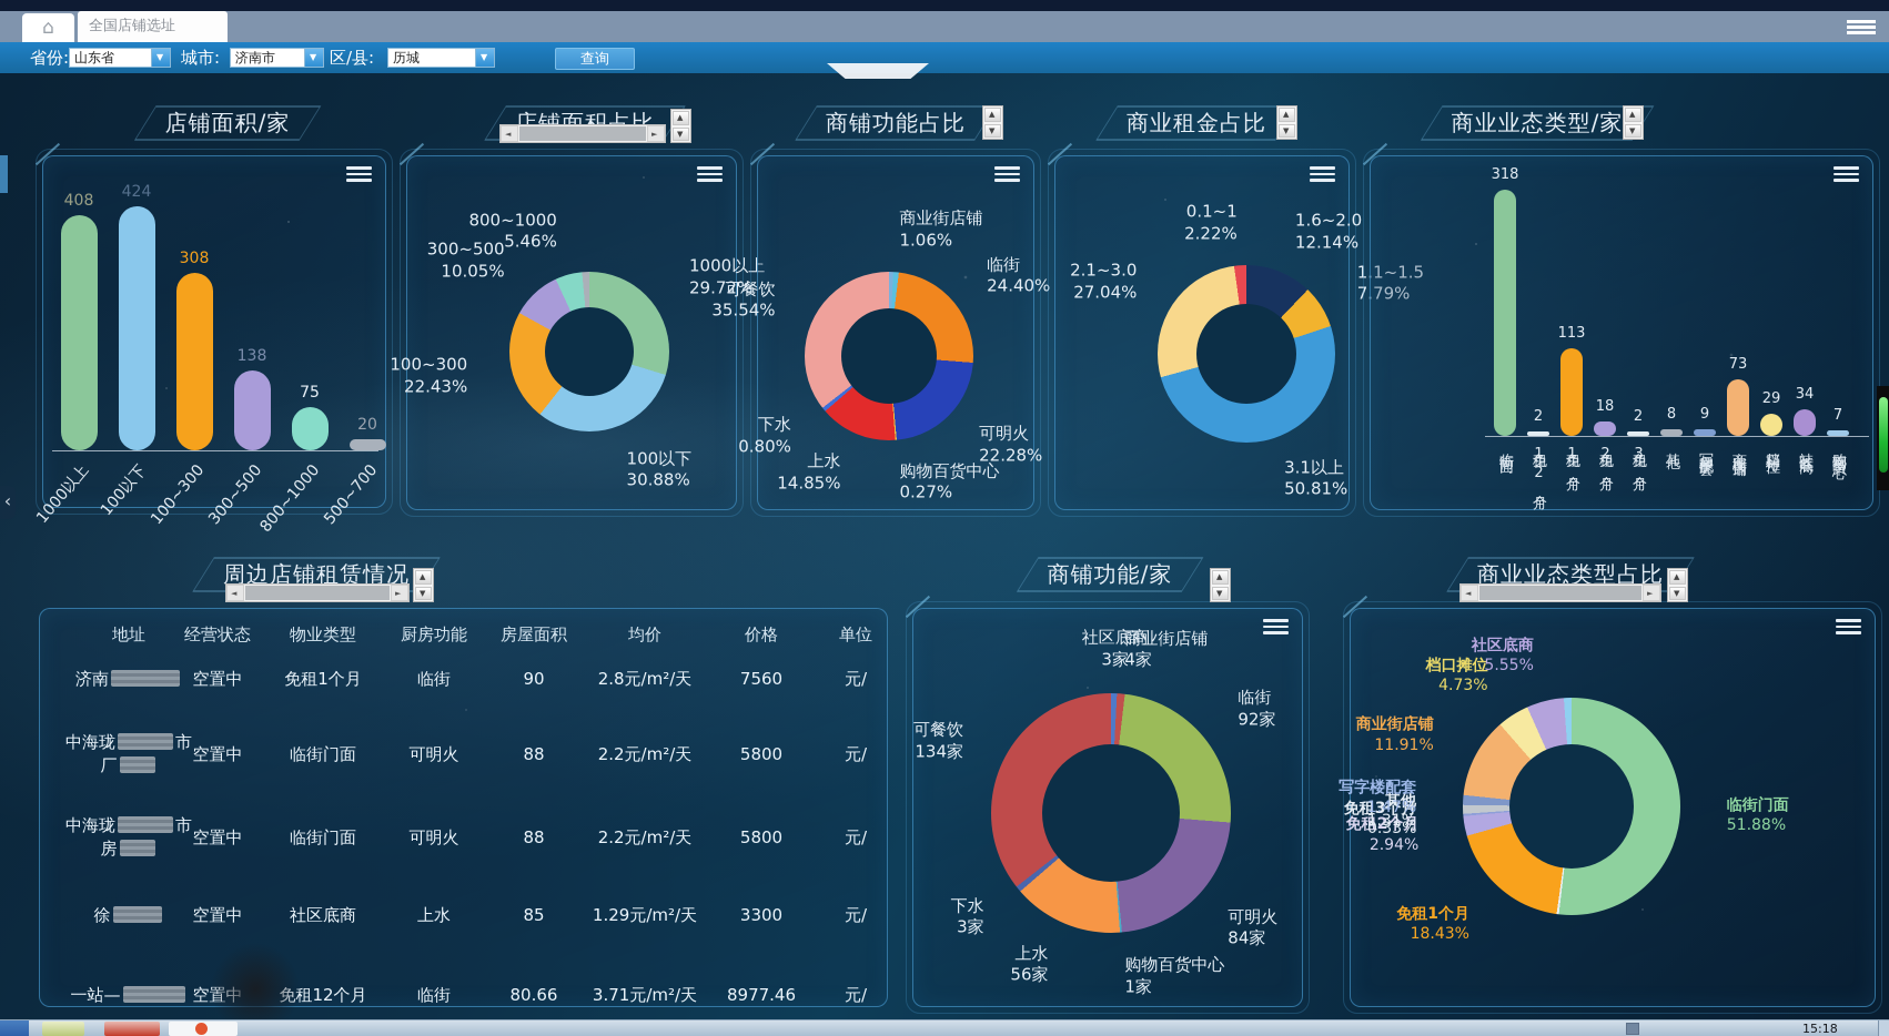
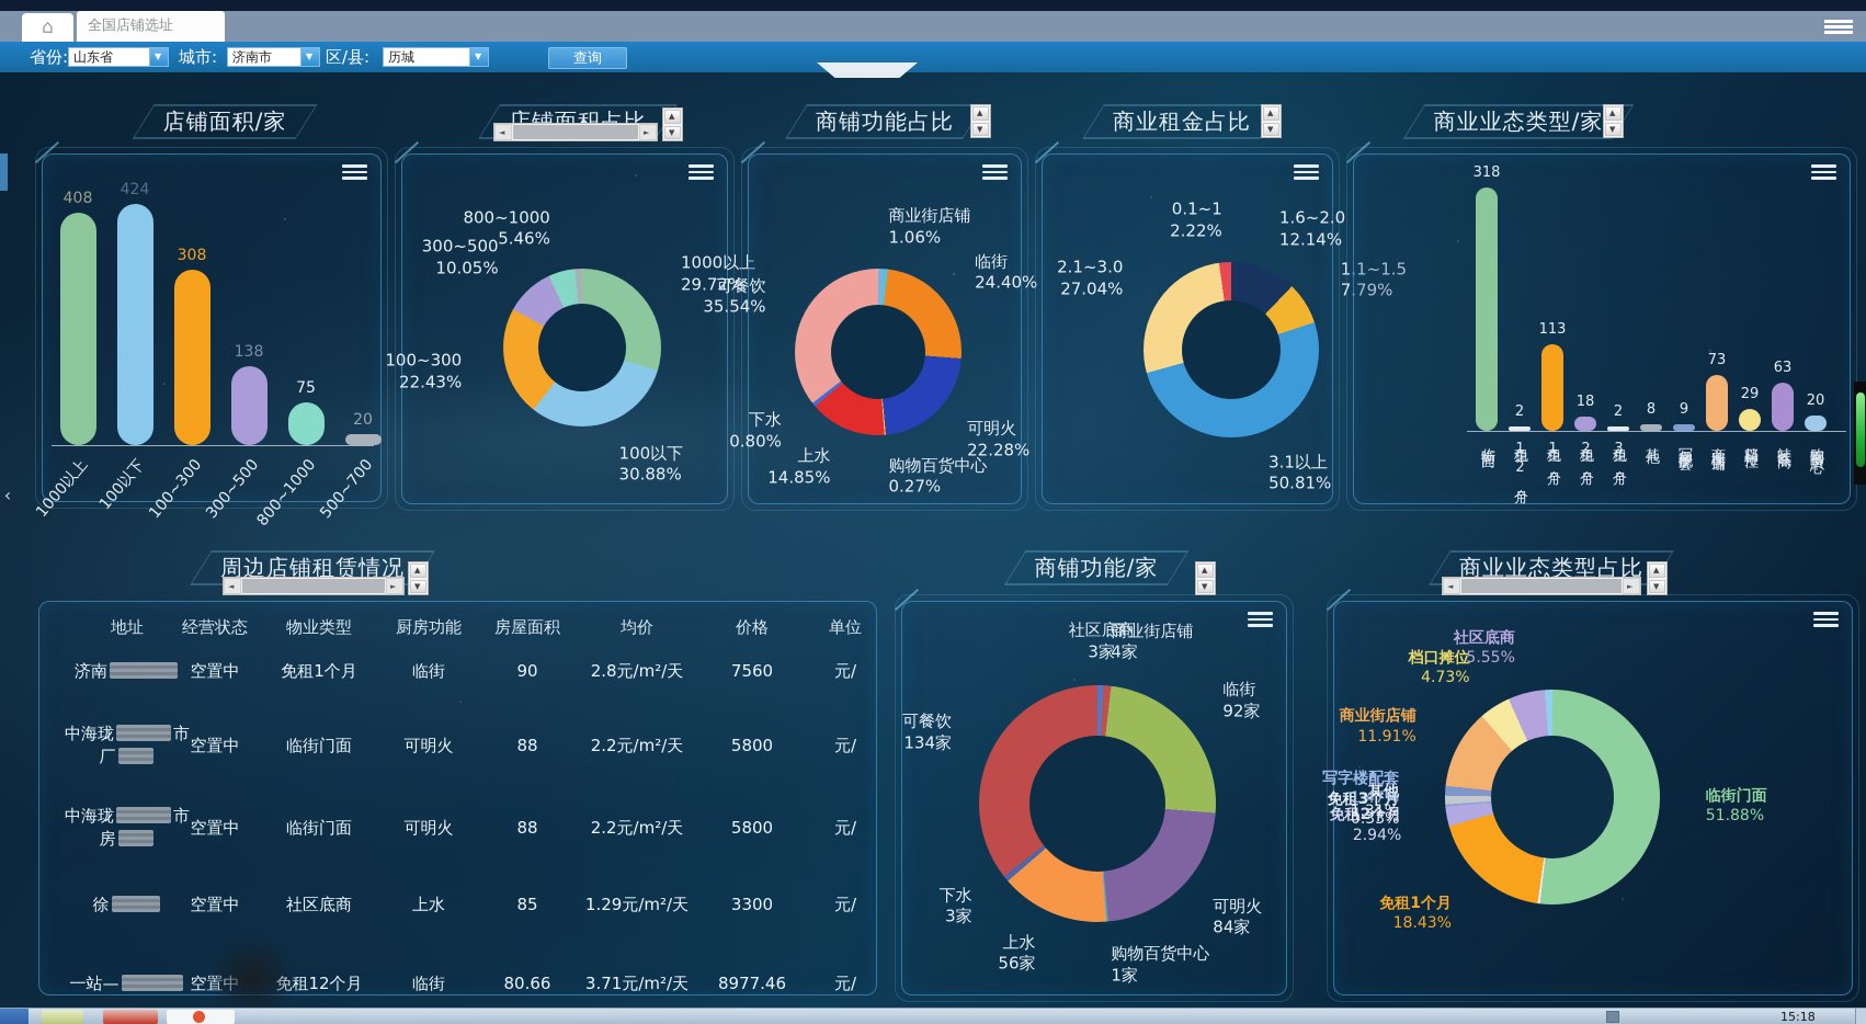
商业业态类型/家/社区底商: 34 -> 63
商业业态类型/家/购物百货中心: 7 -> 20
